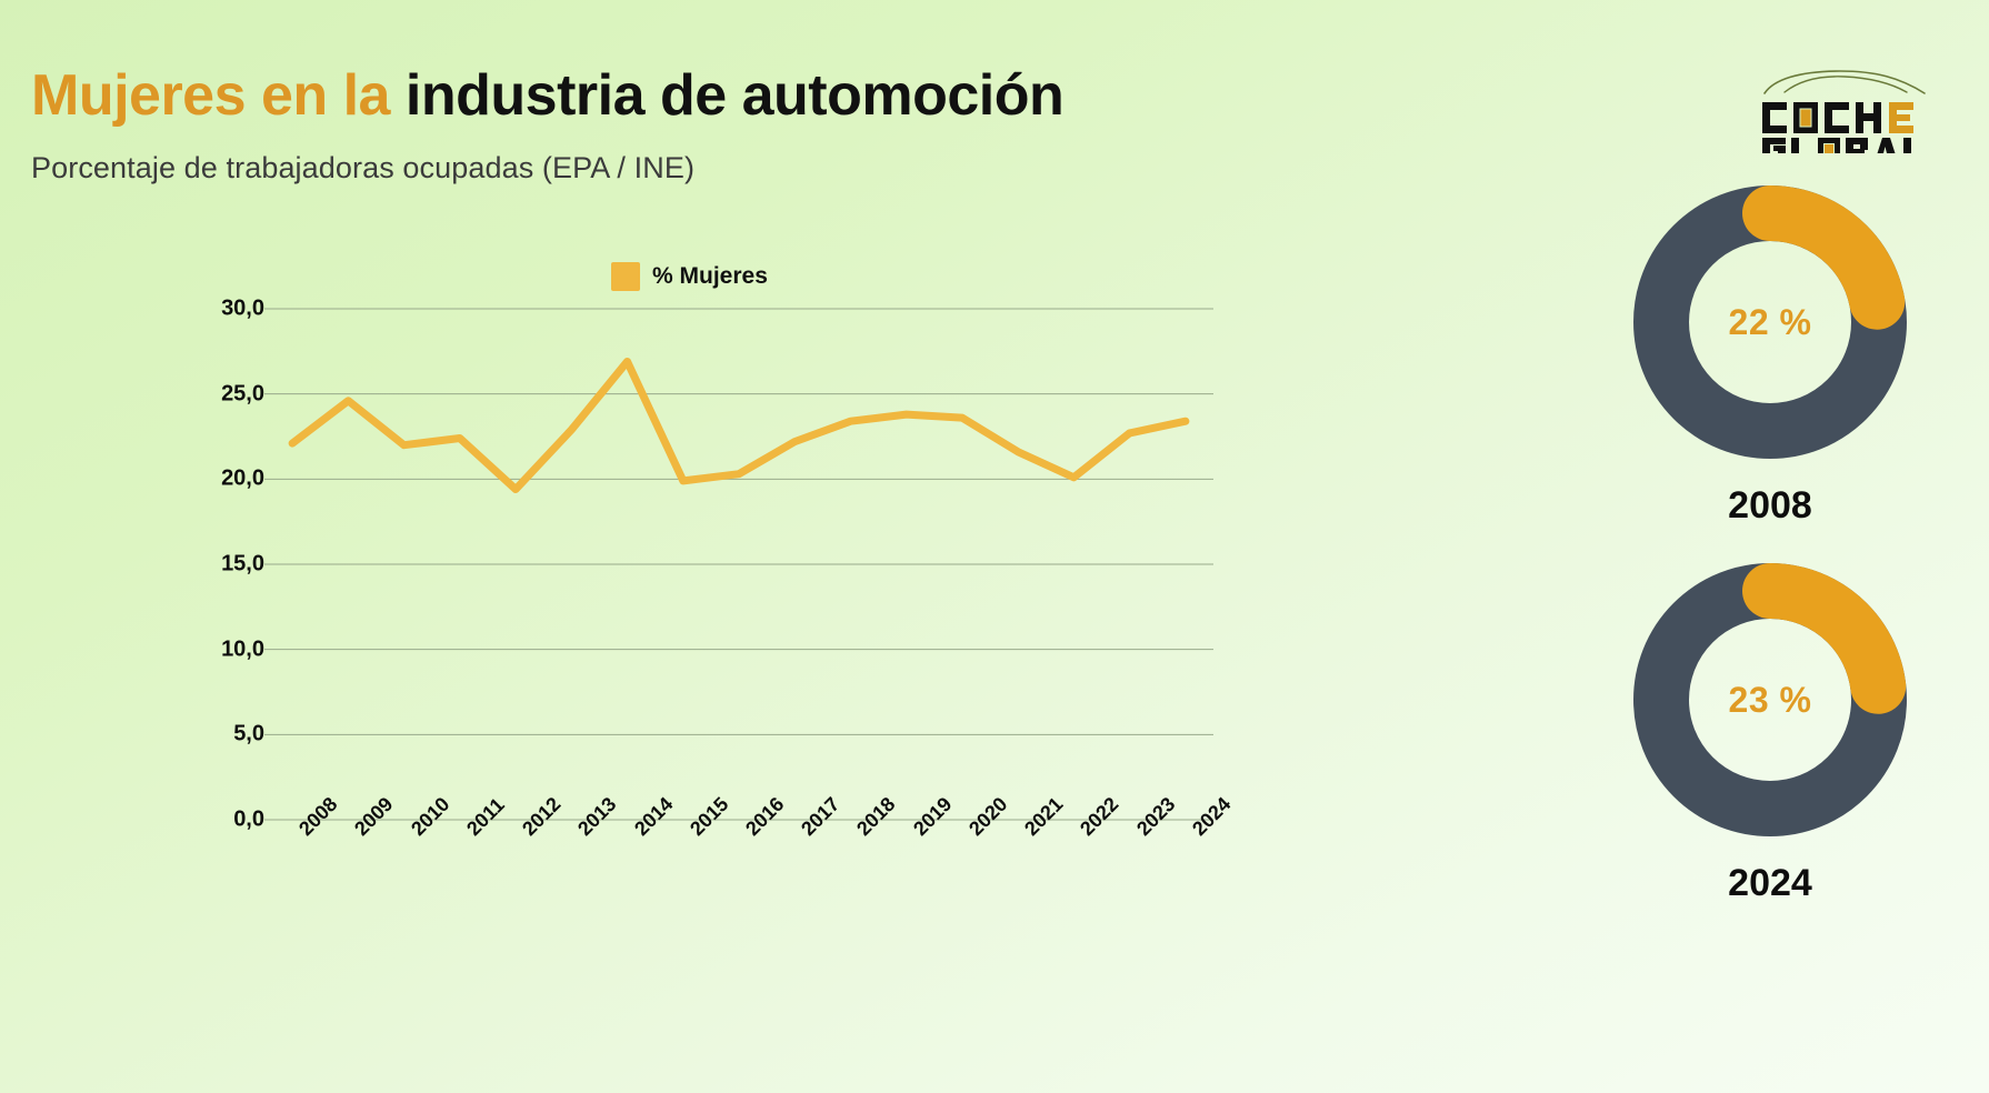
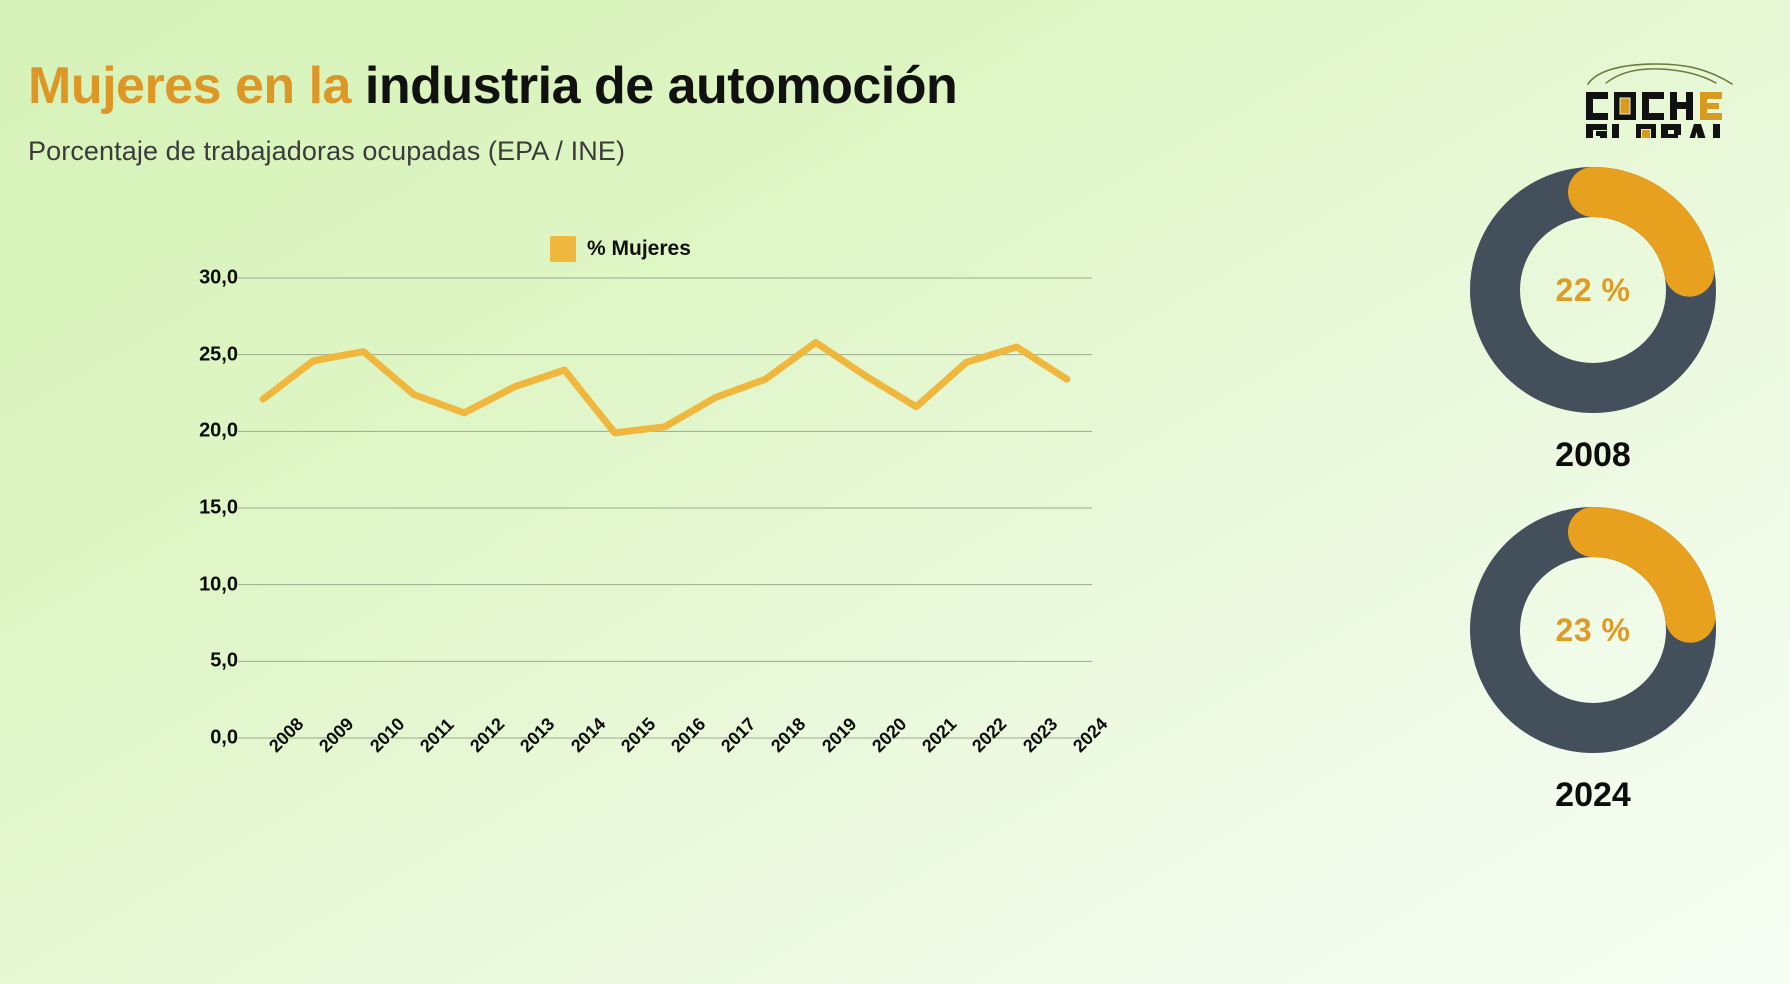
2010: 22,0 -> 25,2
2012: 19,4 -> 21,2
2014: 26,9 -> 24,0
2019: 23,8 -> 25,8
2022: 20,1 -> 24,5
2023: 22,7 -> 25,5
